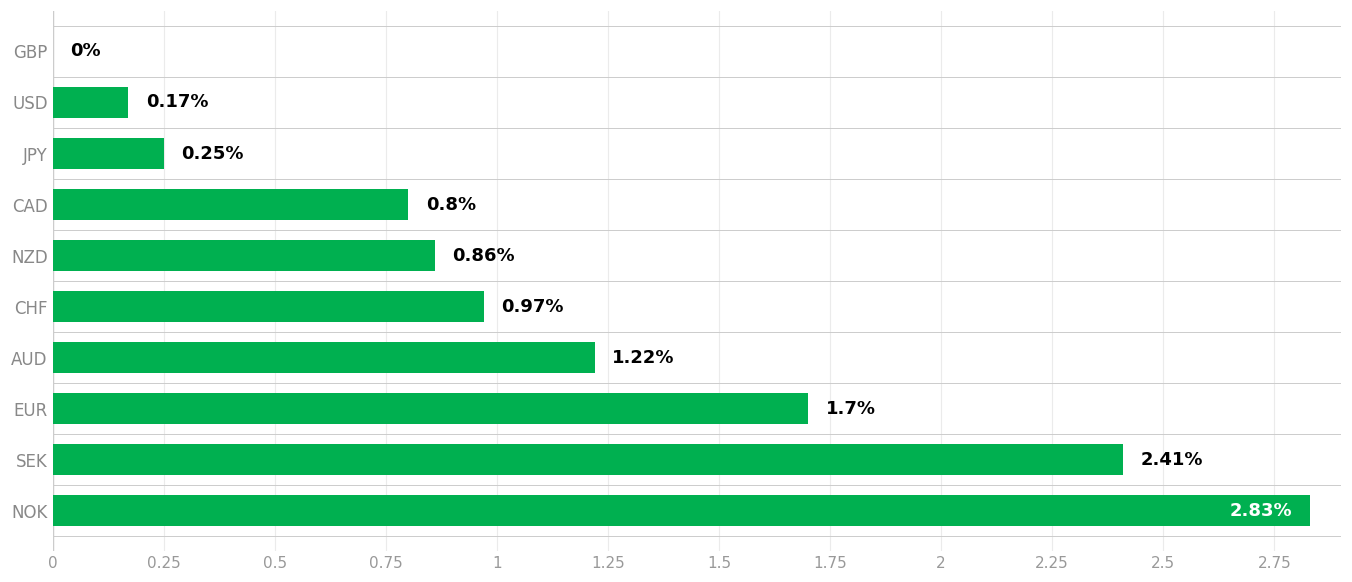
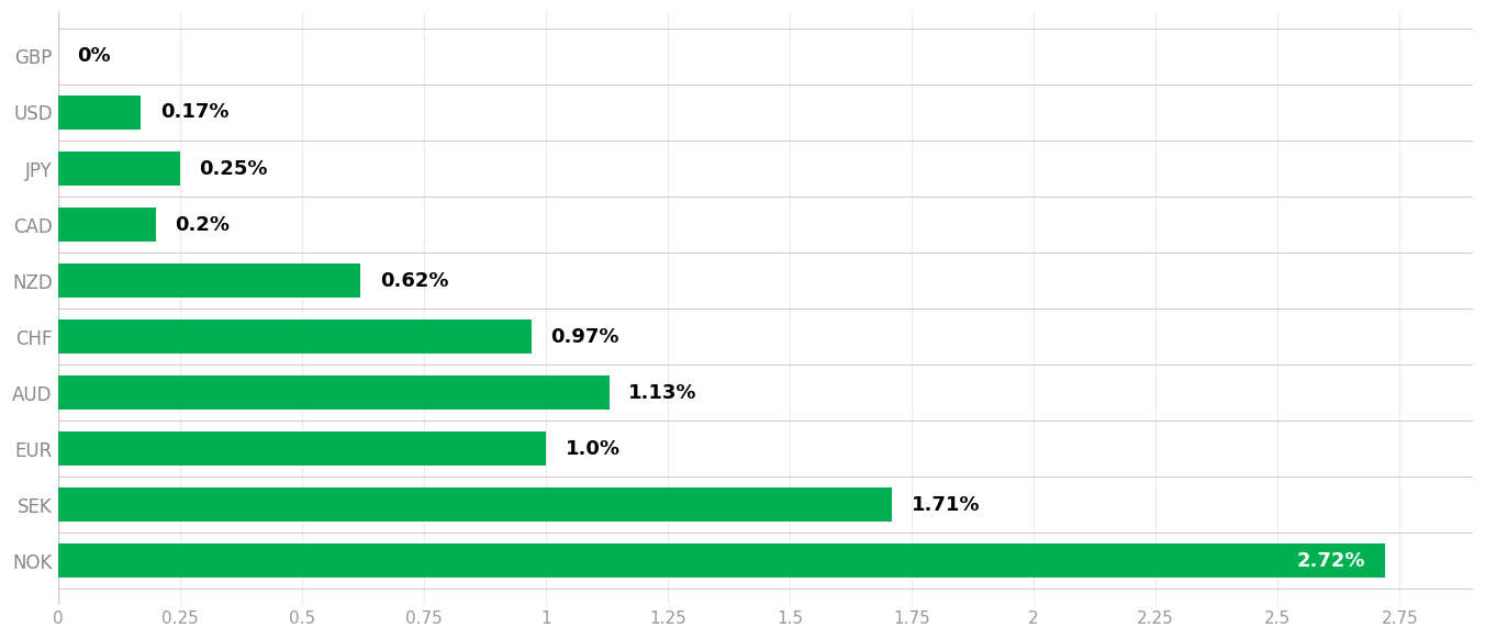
CAD: 0.8% -> 0.2%
NZD: 0.86% -> 0.62%
AUD: 1.22% -> 1.13%
EUR: 1.7% -> 1.0%
SEK: 2.41% -> 1.71%
NOK: 2.83% -> 2.72%
